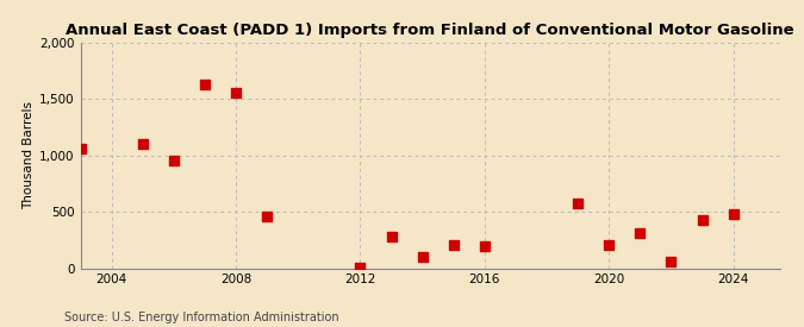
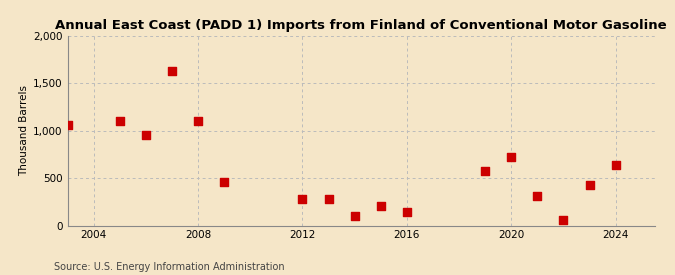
2008: 1,550 -> 1,100
2012: 0 -> 280
2016: 200 -> 140
2020: 210 -> 720
2024: 480 -> 640
